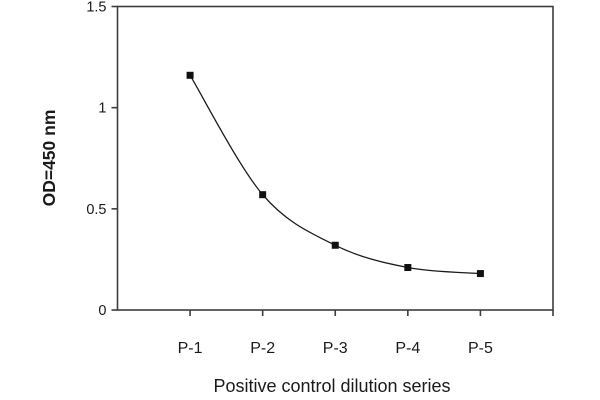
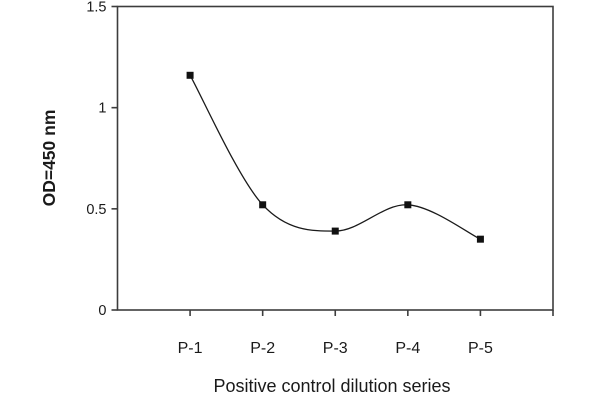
P-2: 0.57 -> 0.52
P-3: 0.32 -> 0.39
P-4: 0.21 -> 0.52
P-5: 0.18 -> 0.35
